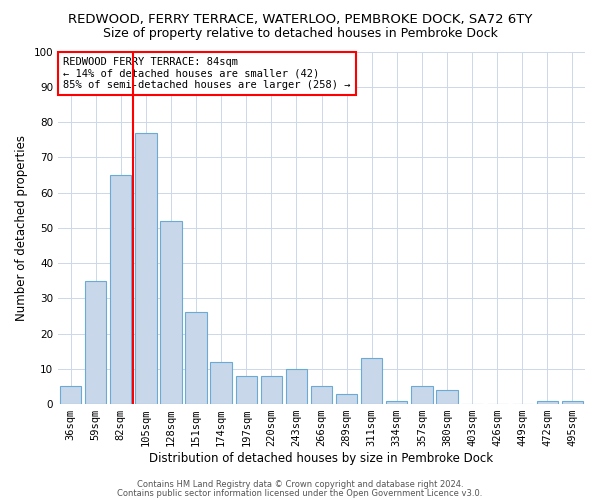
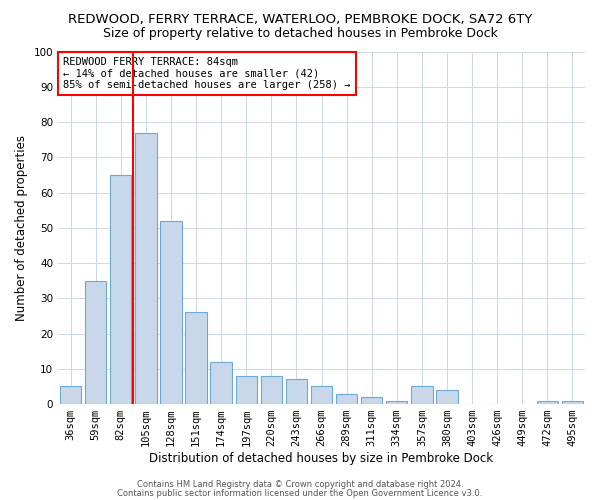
243sqm: 10 -> 7
311sqm: 13 -> 2
